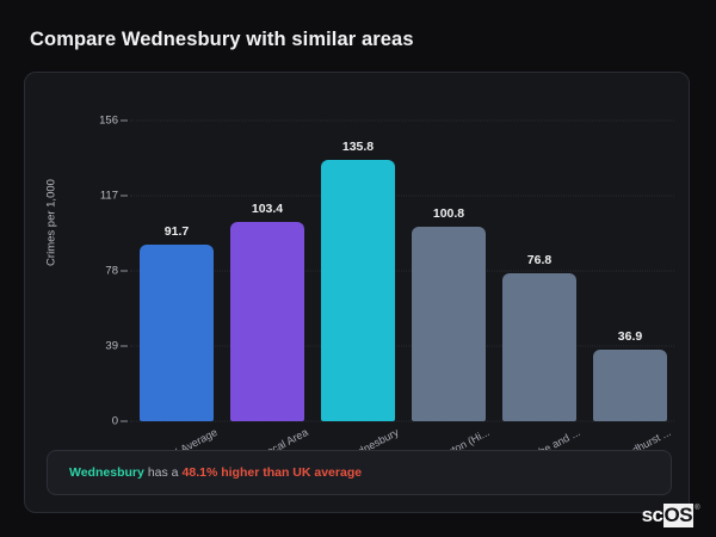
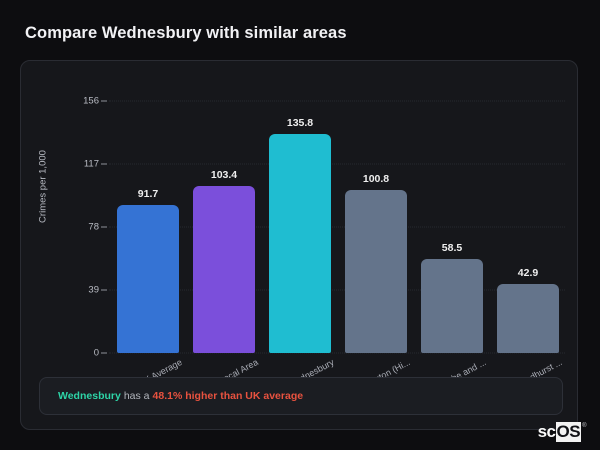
Hythe and ...: 76.8 -> 58.5
Sandhurst ...: 36.9 -> 42.9
